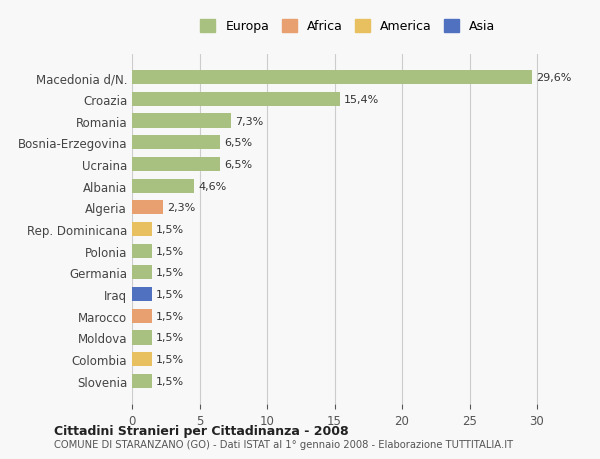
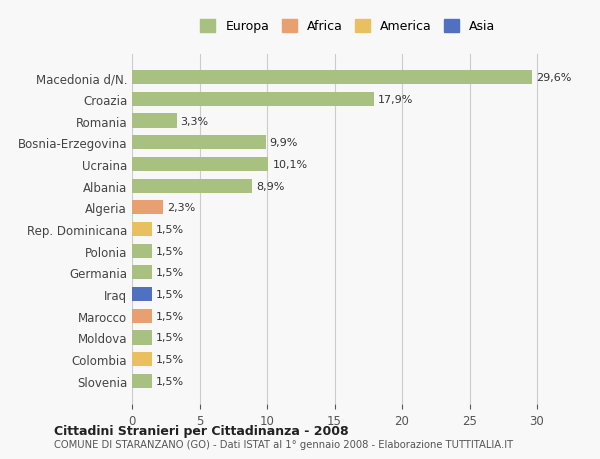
Croazia: 15,4% -> 17,9%
Romania: 7,3% -> 3,3%
Bosnia-Erzegovina: 6,5% -> 9,9%
Ucraina: 6,5% -> 10,1%
Albania: 4,6% -> 8,9%
